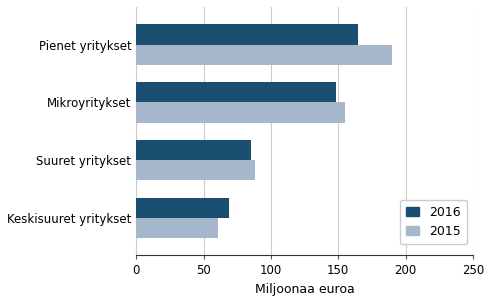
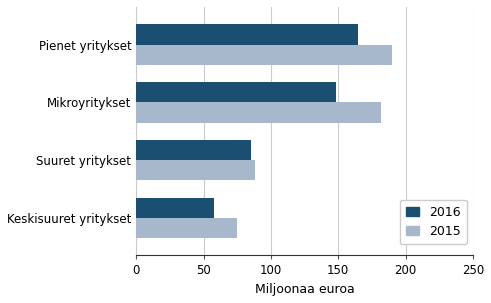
2015/Mikroyritykset: 155 -> 182
2016/Keskisuuret yritykset: 69 -> 58
2015/Keskisuuret yritykset: 61 -> 75
